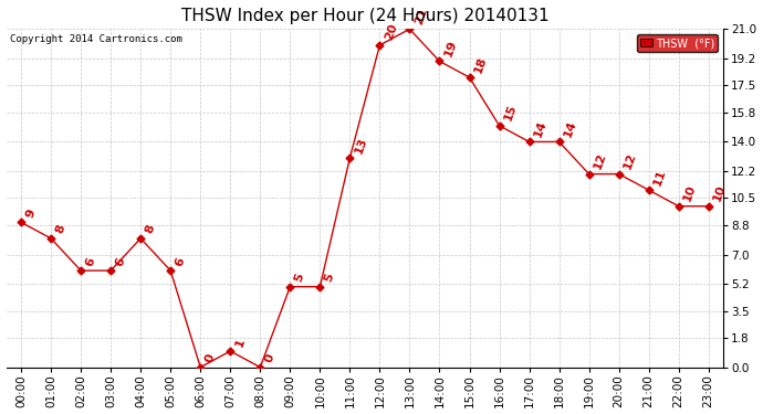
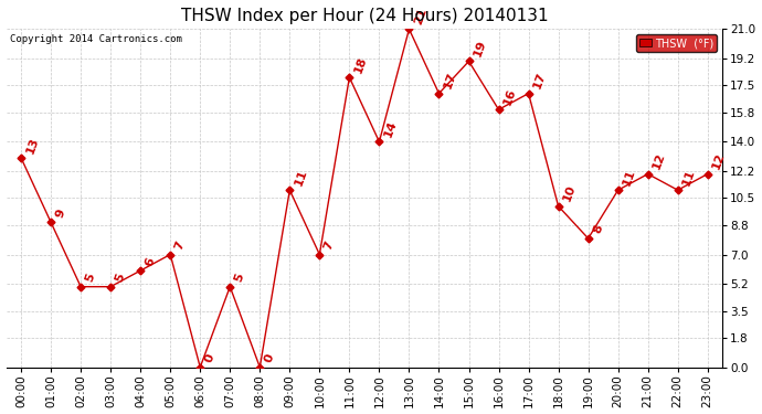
00:00: 9 -> 13
01:00: 8 -> 9
02:00: 6 -> 5
03:00: 6 -> 5
04:00: 8 -> 6
05:00: 6 -> 7
07:00: 1 -> 5
09:00: 5 -> 11
10:00: 5 -> 7
11:00: 13 -> 18
12:00: 20 -> 14
14:00: 19 -> 17
15:00: 18 -> 19
16:00: 15 -> 16
17:00: 14 -> 17
18:00: 14 -> 10
19:00: 12 -> 8
20:00: 12 -> 11
21:00: 11 -> 12
22:00: 10 -> 11
23:00: 10 -> 12
